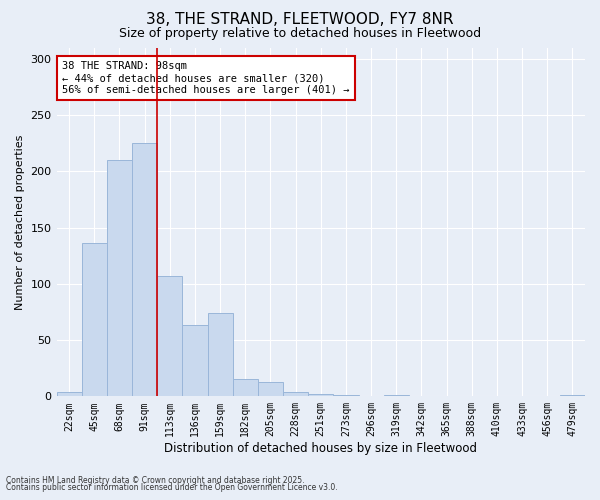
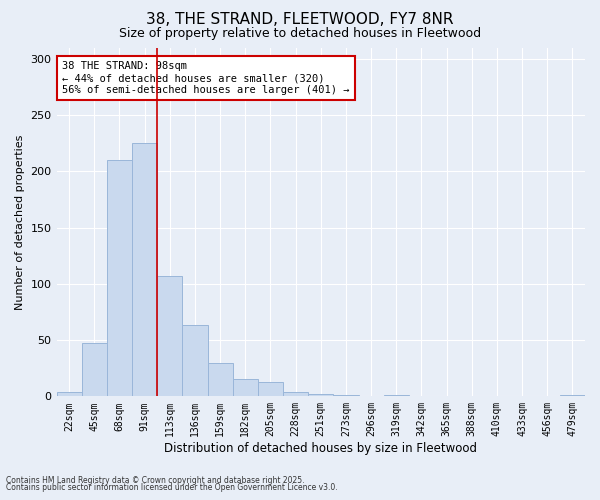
45sqm: 136 -> 47
159sqm: 74 -> 30
